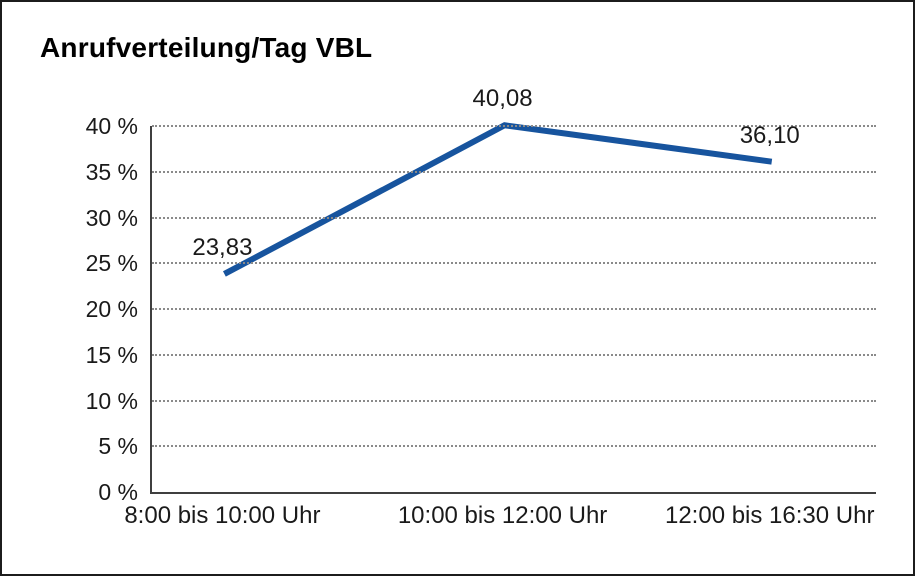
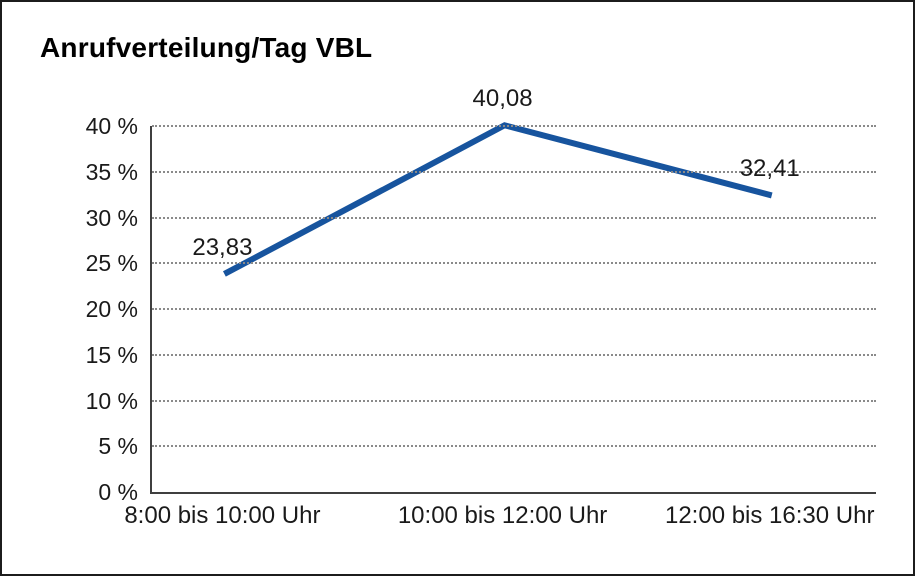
12:00 bis 16:30 Uhr: 36,10 -> 32,41
